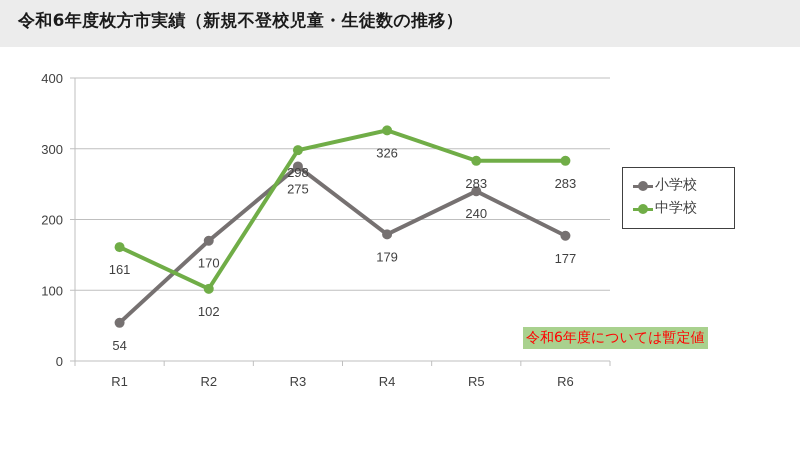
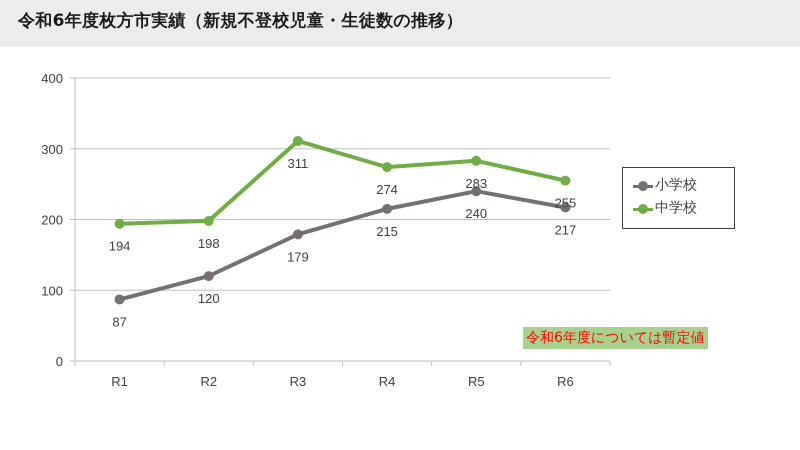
小学校/R1: 54 -> 87
中学校/R1: 161 -> 194
小学校/R2: 170 -> 120
中学校/R2: 102 -> 198
小学校/R3: 275 -> 179
中学校/R3: 298 -> 311
小学校/R4: 179 -> 215
中学校/R4: 326 -> 274
小学校/R6: 177 -> 217
中学校/R6: 283 -> 255
